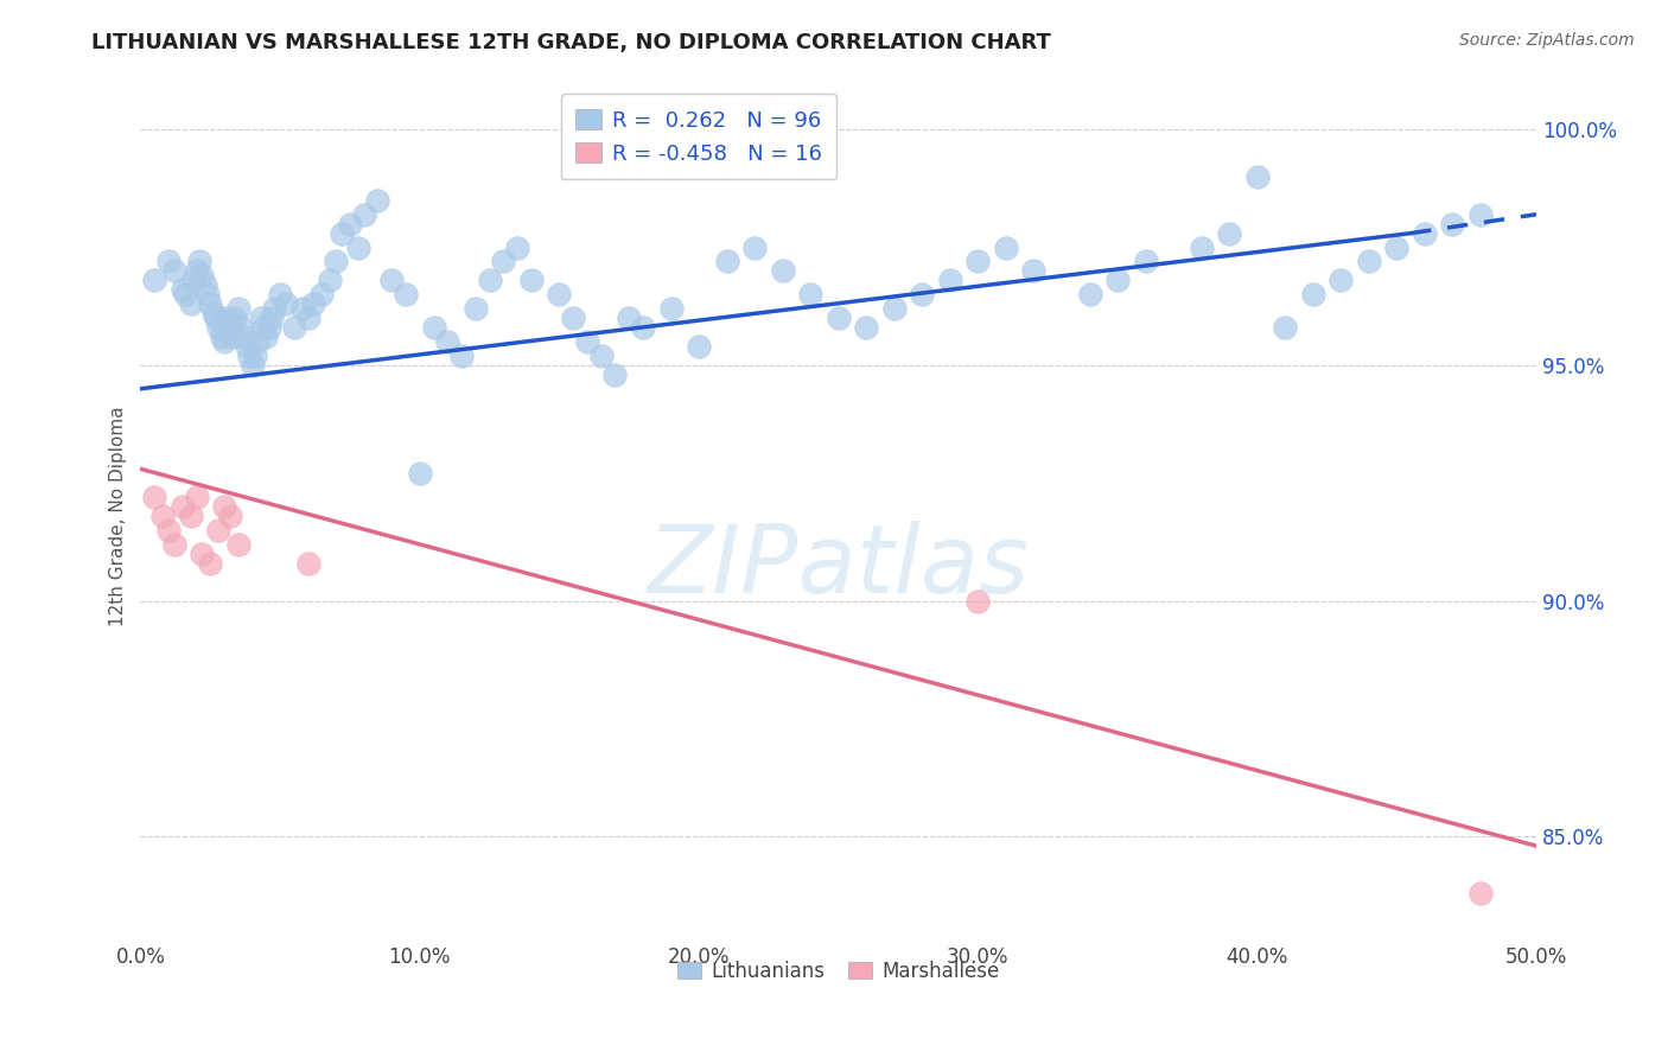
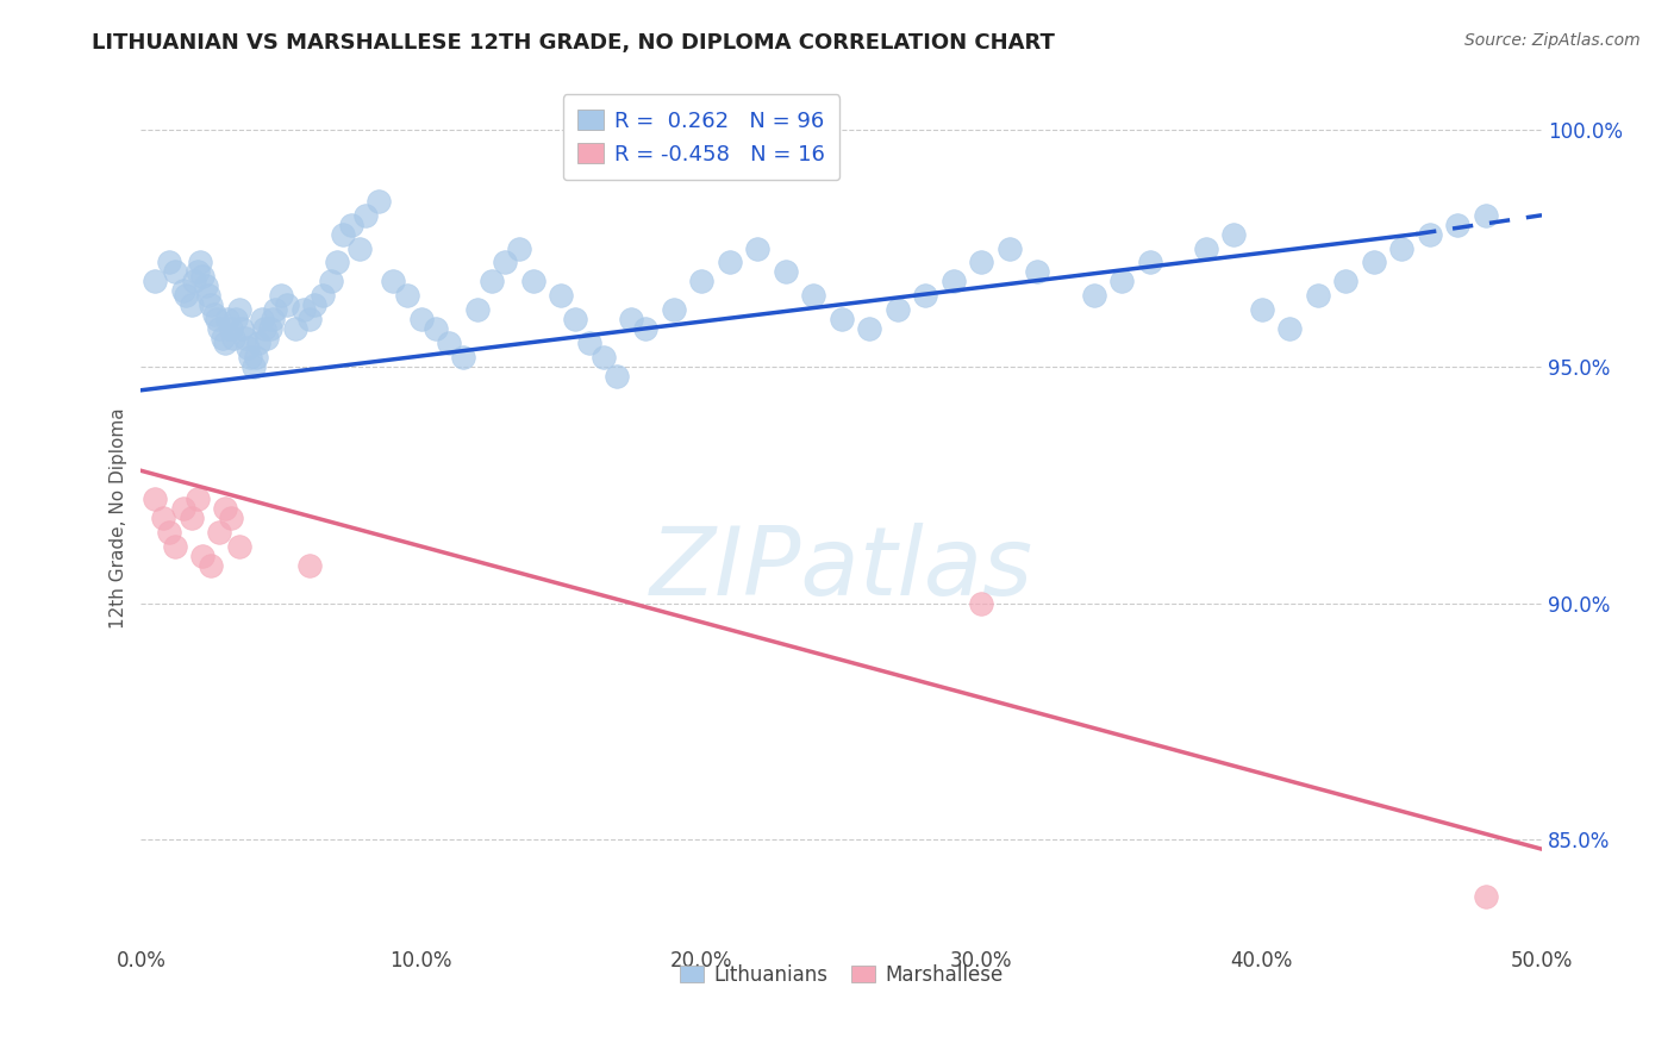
Lithuanians/10.0%: 92.7% -> 96.0%
Lithuanians/20.0%: 95.4% -> 96.8%
Lithuanians/40.0%: 99.0% -> 96.2%
